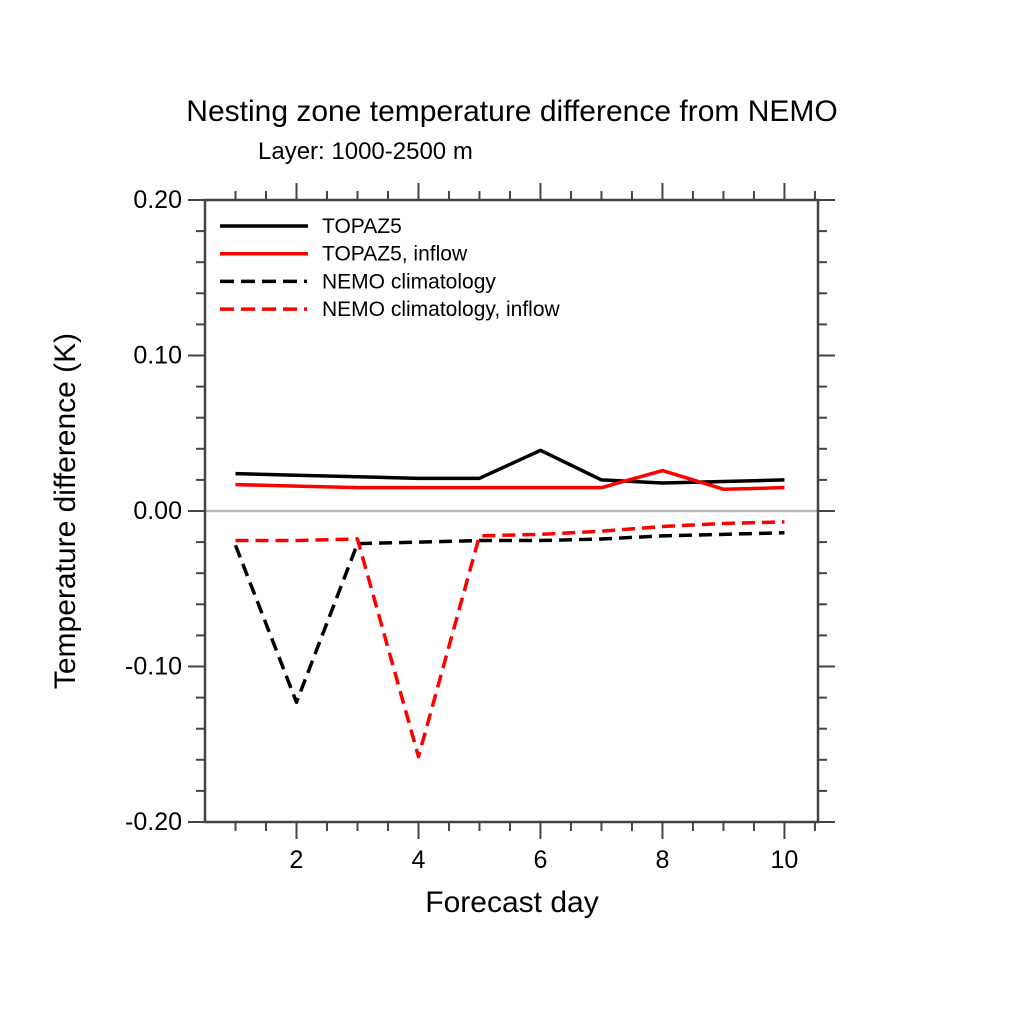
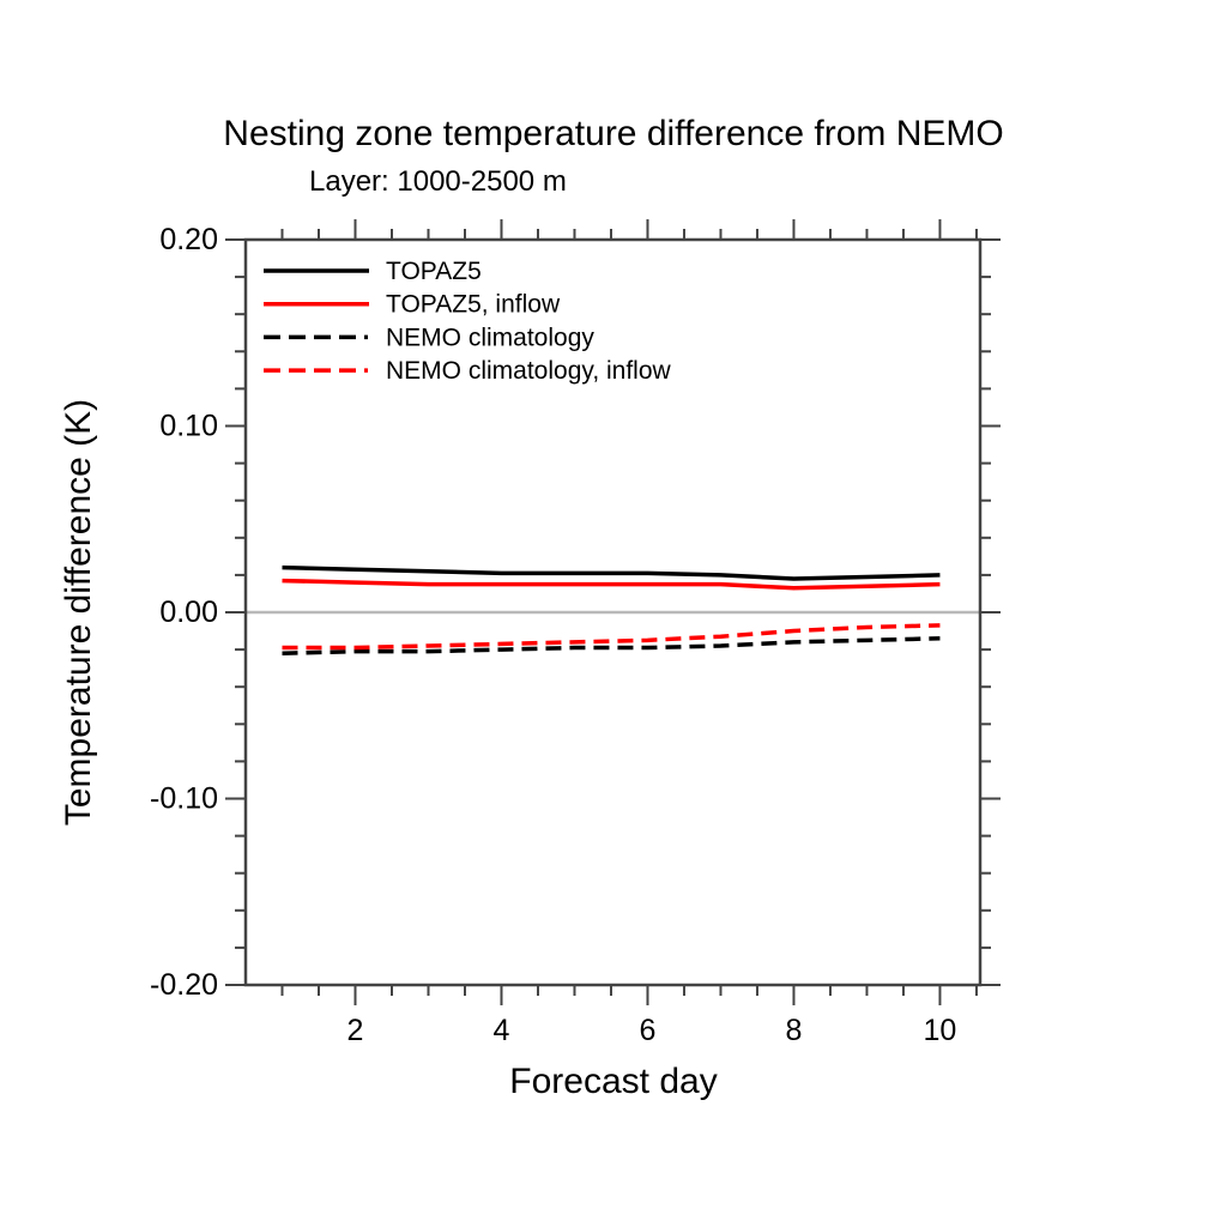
NEMO climatology/2: -0.123 -> -0.021
NEMO climatology, inflow/4: -0.158 -> -0.017
TOPAZ5/6: 0.039 -> 0.021
TOPAZ5, inflow/8: 0.026 -> 0.013
